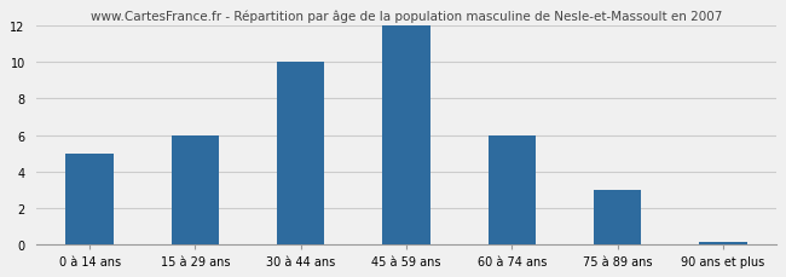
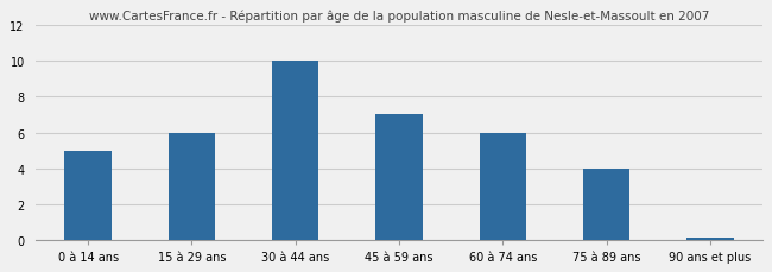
45 à 59 ans: 12.0 -> 7.0
75 à 89 ans: 3.0 -> 4.0
